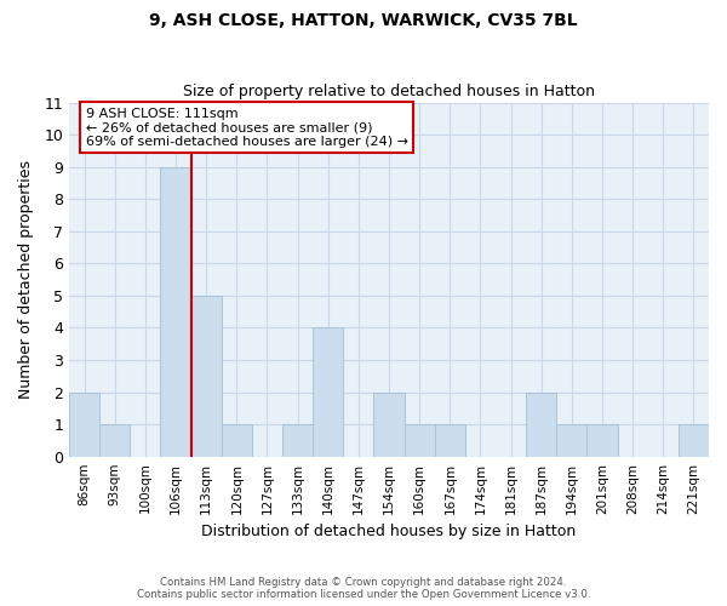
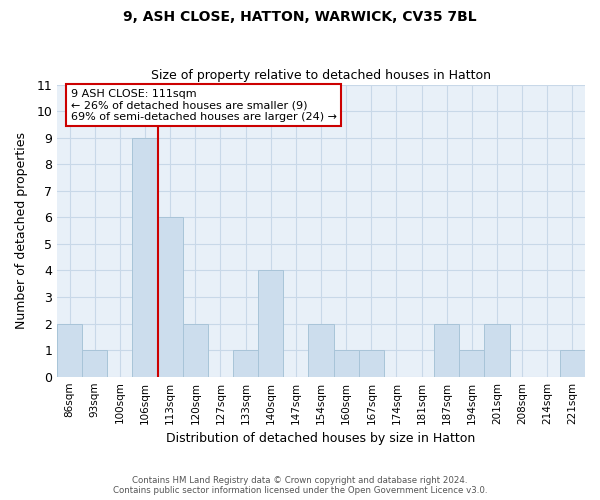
113sqm: 5 -> 6
120sqm: 1 -> 2
201sqm: 1 -> 2
